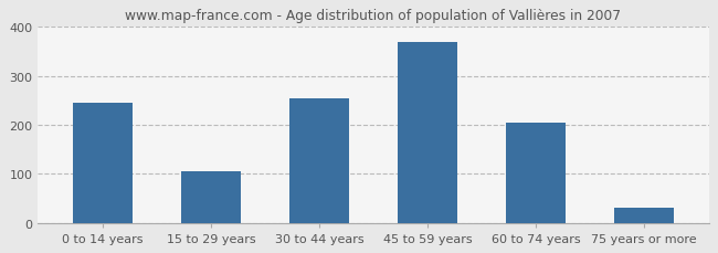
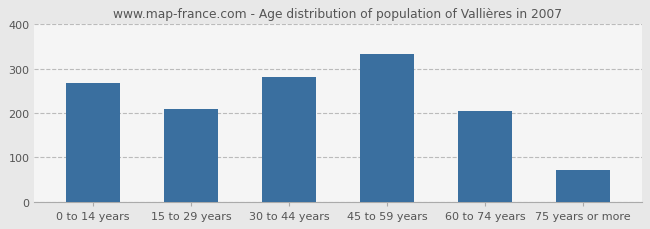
0 to 14 years: 245 -> 267
15 to 29 years: 105 -> 210
30 to 44 years: 255 -> 280
45 to 59 years: 370 -> 332
75 years or more: 30 -> 71
